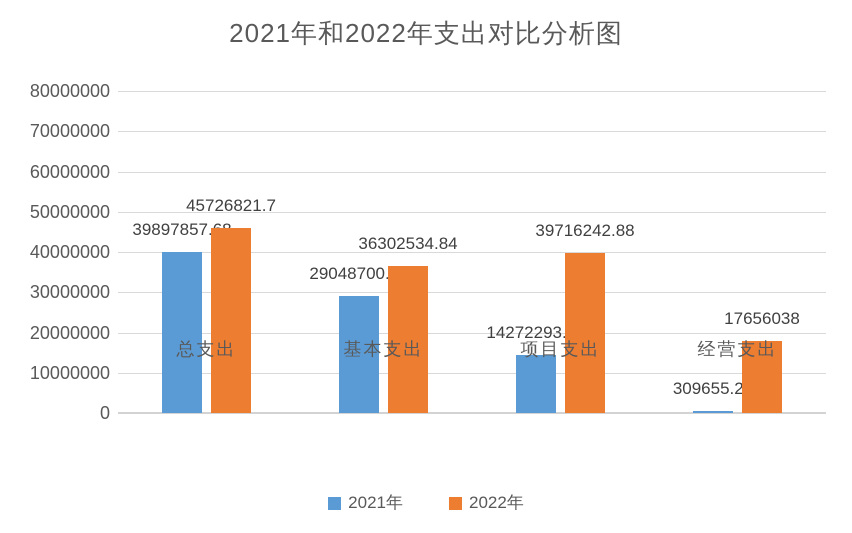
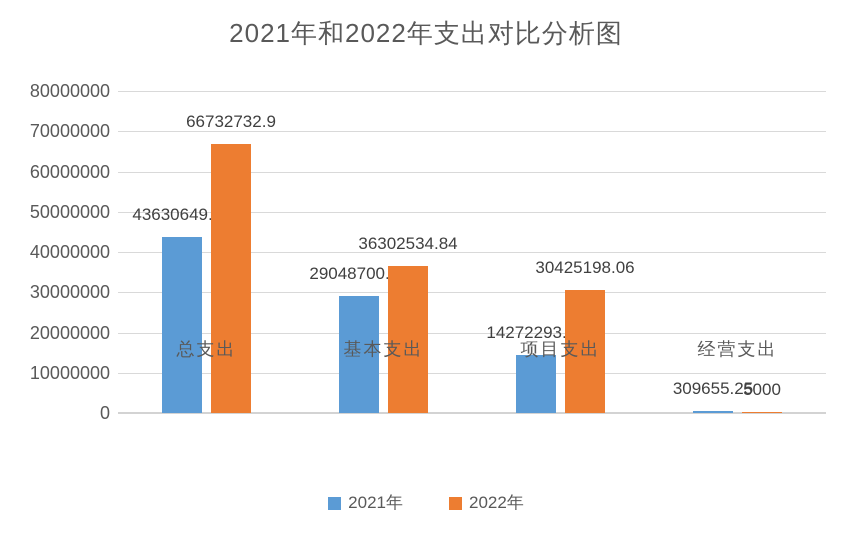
2021年/总支出: 39897857.68 -> 43630649.08
2022年/总支出: 45726821.7 -> 66732732.9
2022年/项目支出: 39716242.88 -> 30425198.06
2022年/经营支出: 17656038 -> 5000
